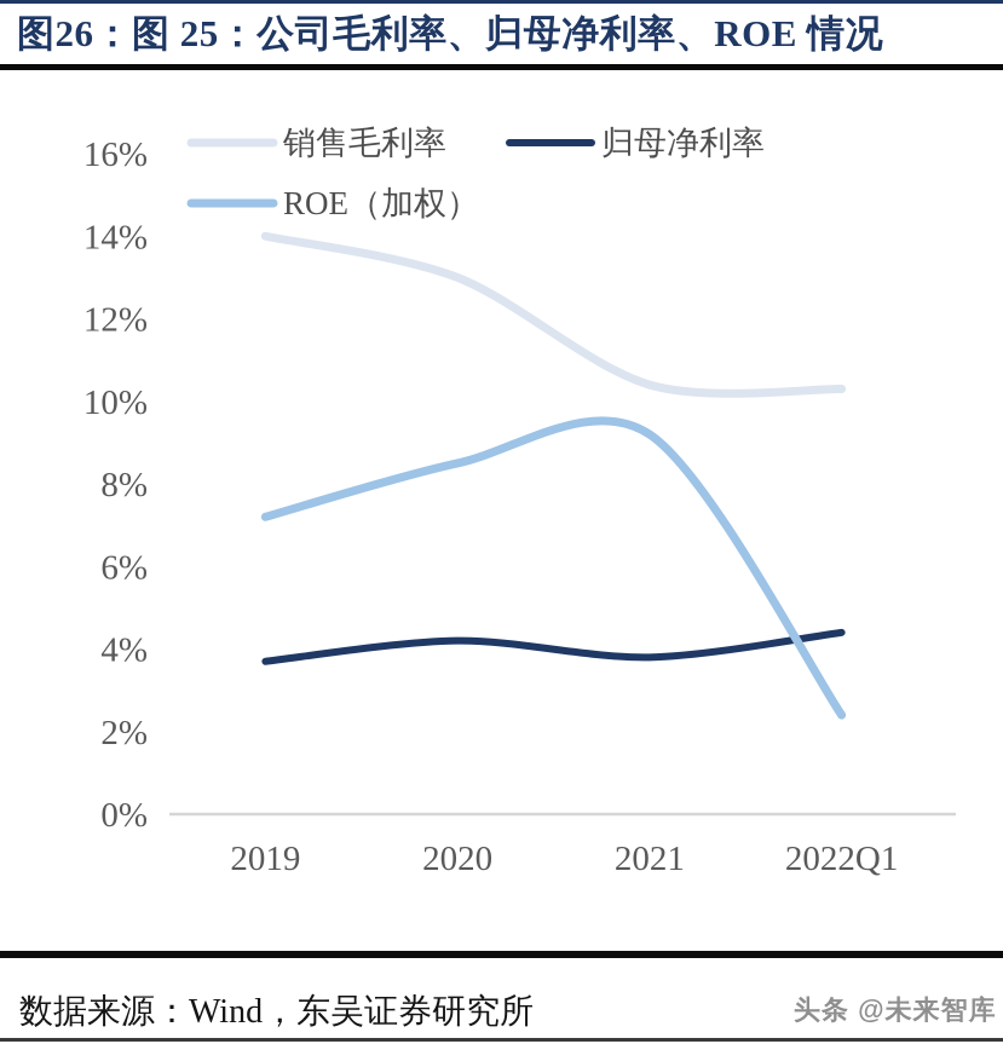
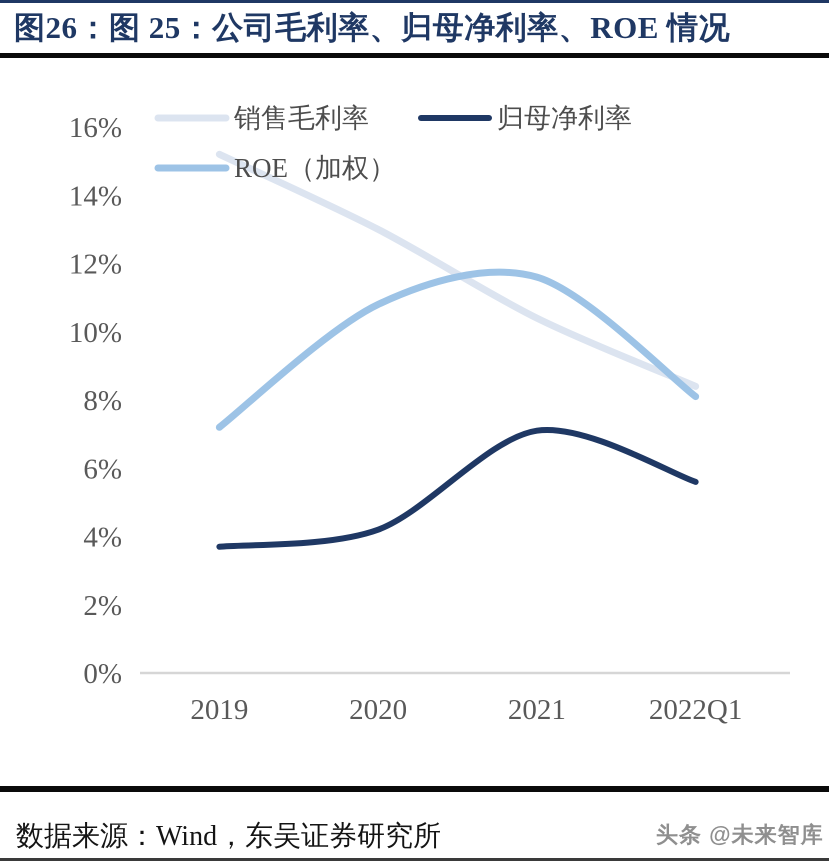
销售毛利率/2019: 14.0% -> 15.2%
ROE（加权）/2020: 8.5% -> 10.8%
归母净利率/2021: 3.8% -> 7.1%
ROE（加权）/2021: 9.2% -> 11.6%
销售毛利率/2022Q1: 10.3% -> 8.4%
归母净利率/2022Q1: 4.4% -> 5.6%
ROE（加权）/2022Q1: 2.4% -> 8.1%
